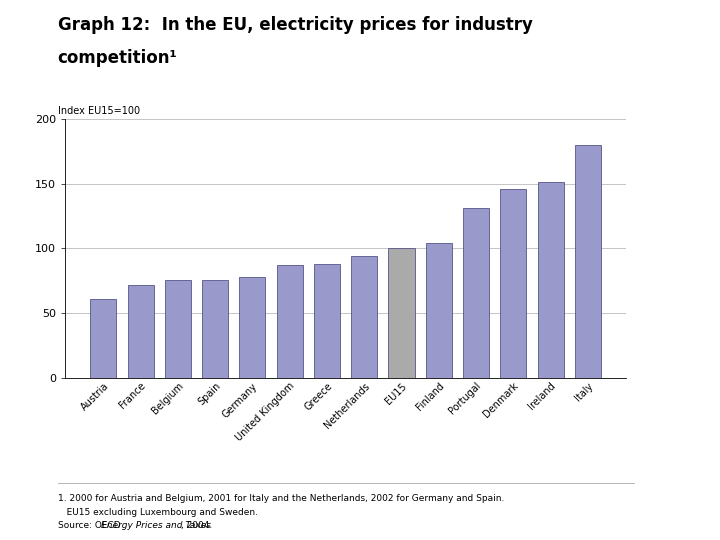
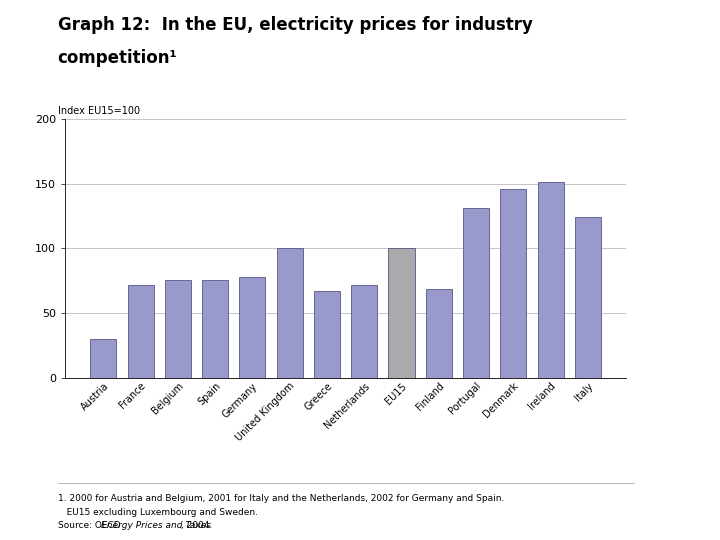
Austria: 61 -> 30
United Kingdom: 87 -> 100
Greece: 88 -> 67
Netherlands: 94 -> 72
Finland: 104 -> 69
Italy: 180 -> 124
